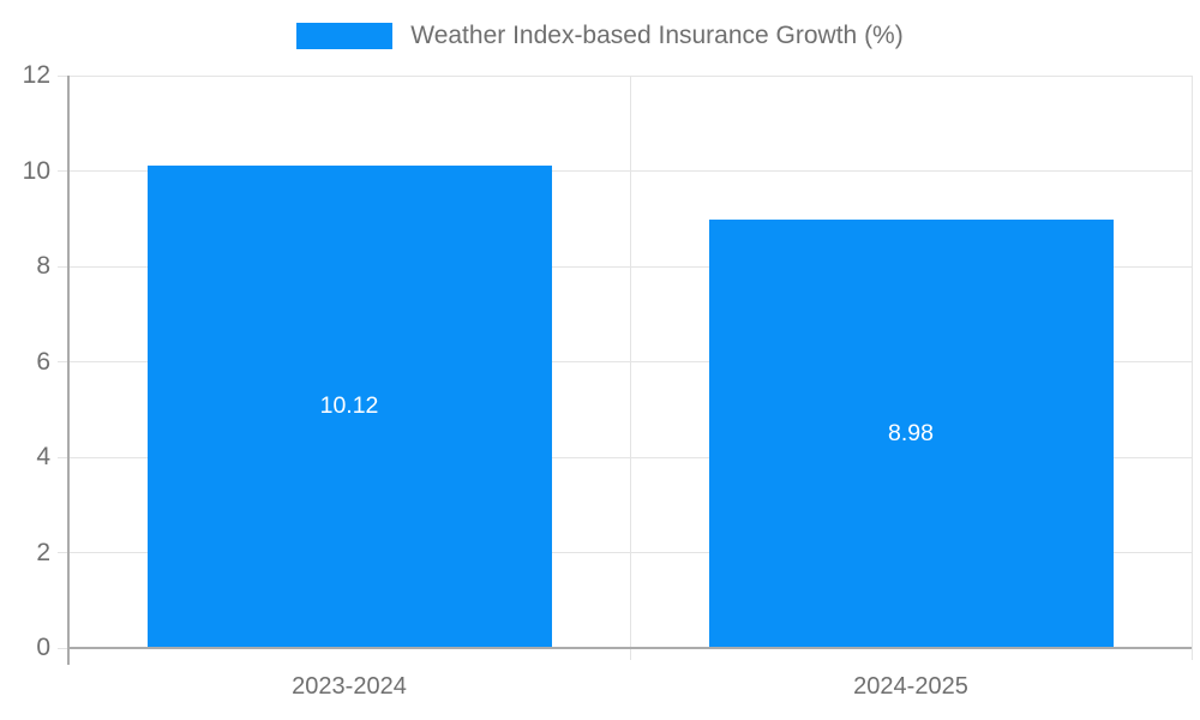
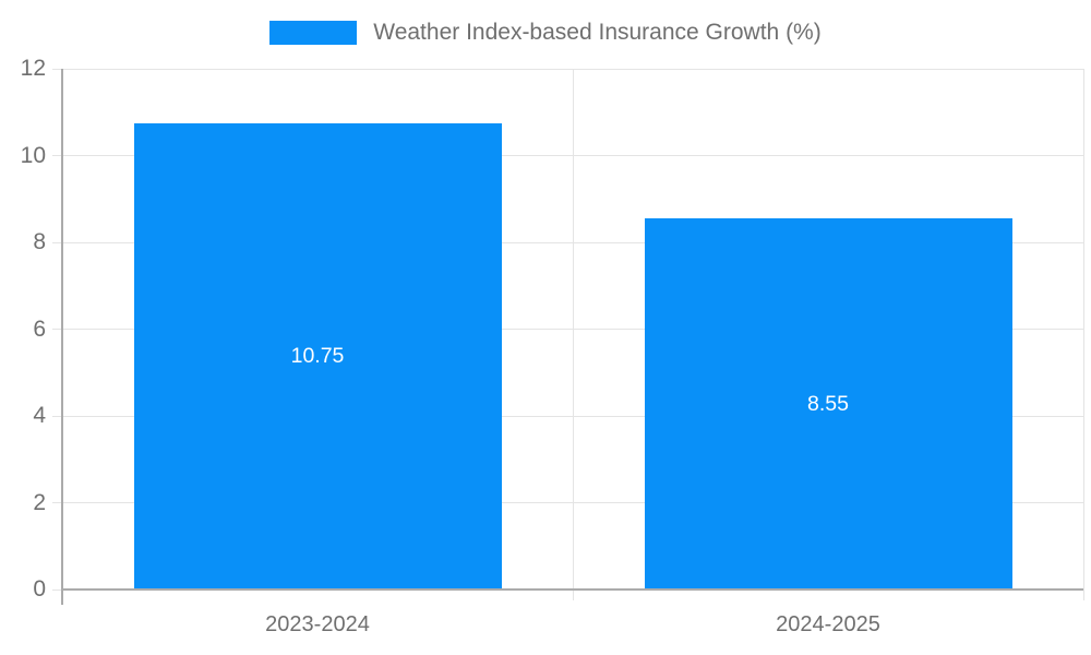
2023-2024: 10.12 -> 10.75
2024-2025: 8.98 -> 8.55
